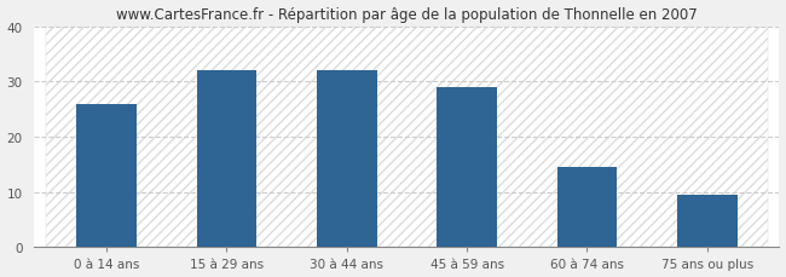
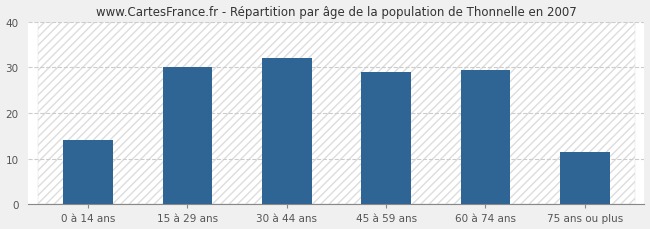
0 à 14 ans: 26.0 -> 14.0
15 à 29 ans: 32.0 -> 30.0
60 à 74 ans: 14.5 -> 29.5
75 ans ou plus: 9.5 -> 11.5
